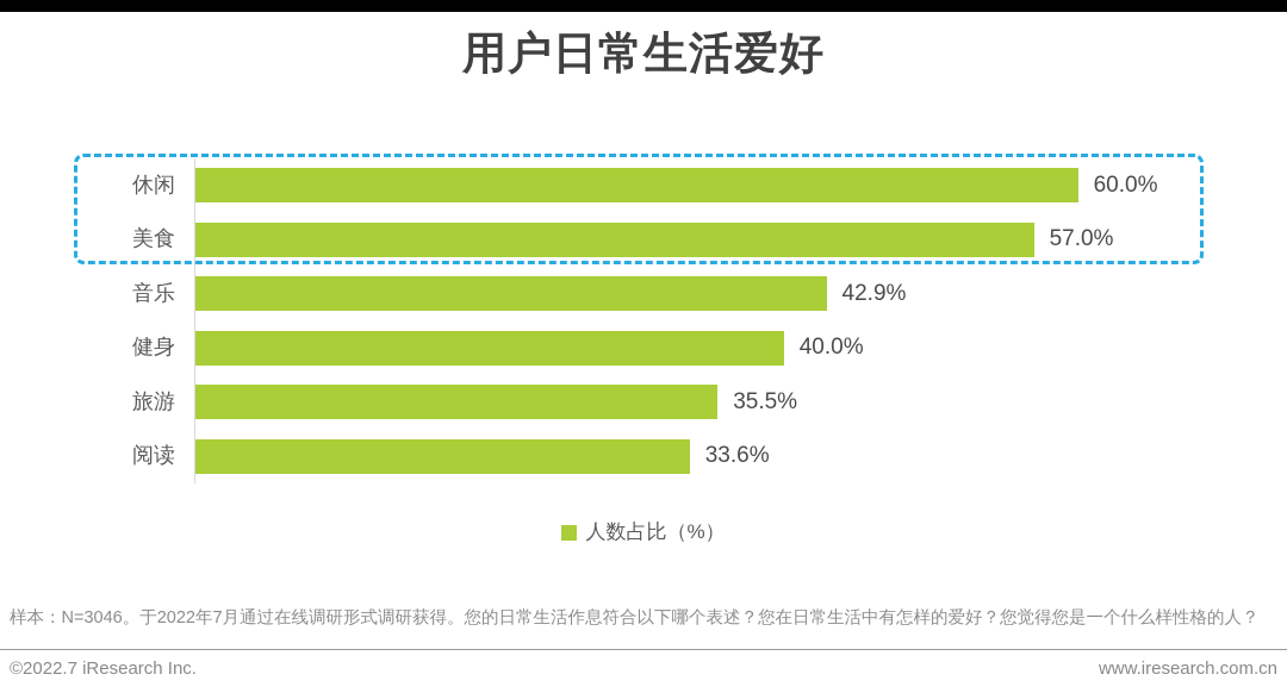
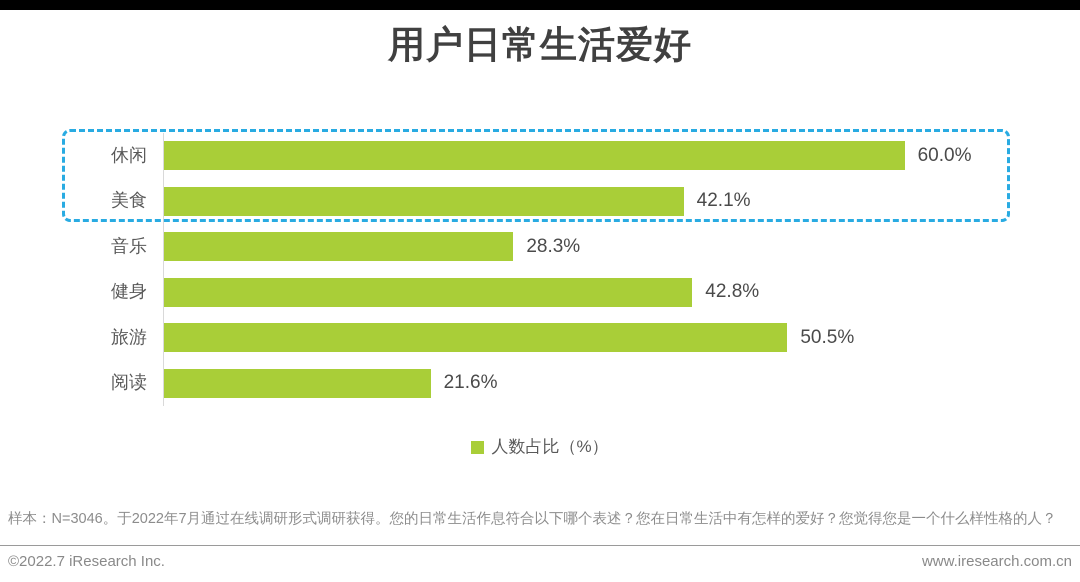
美食: 57.0% -> 42.1%
音乐: 42.9% -> 28.3%
健身: 40.0% -> 42.8%
旅游: 35.5% -> 50.5%
阅读: 33.6% -> 21.6%
